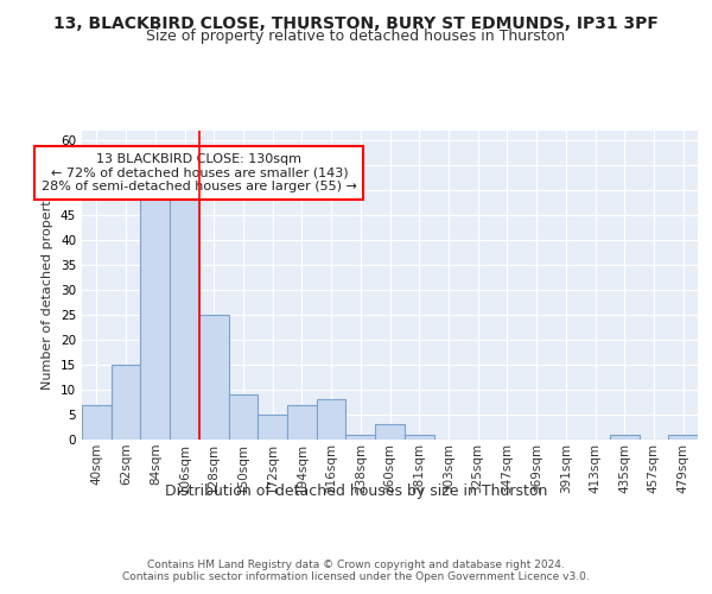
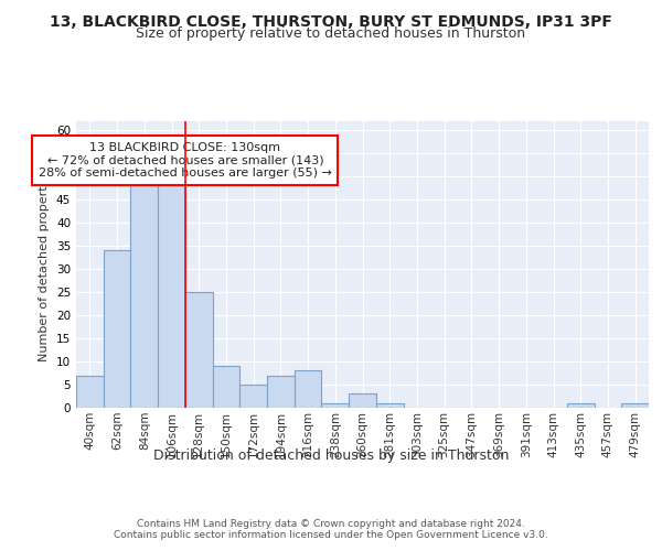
62sqm: 15 -> 34
